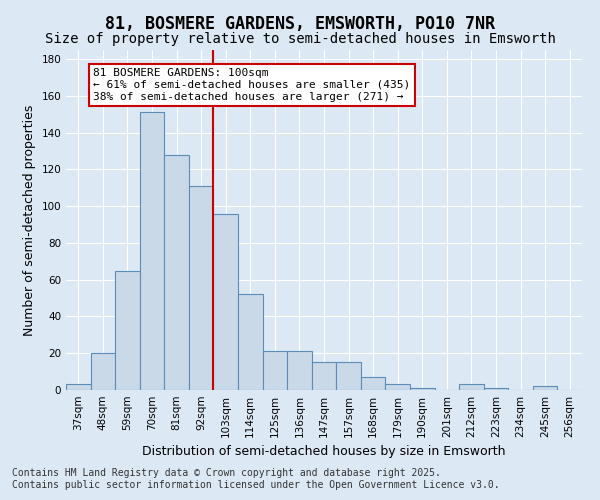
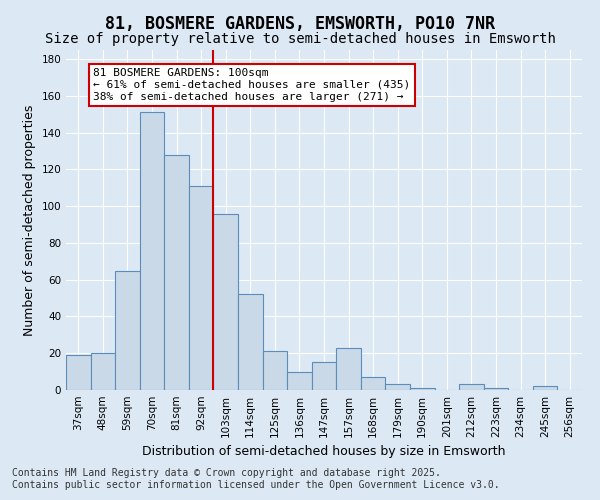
37sqm: 3 -> 19
136sqm: 21 -> 10
157sqm: 15 -> 23
